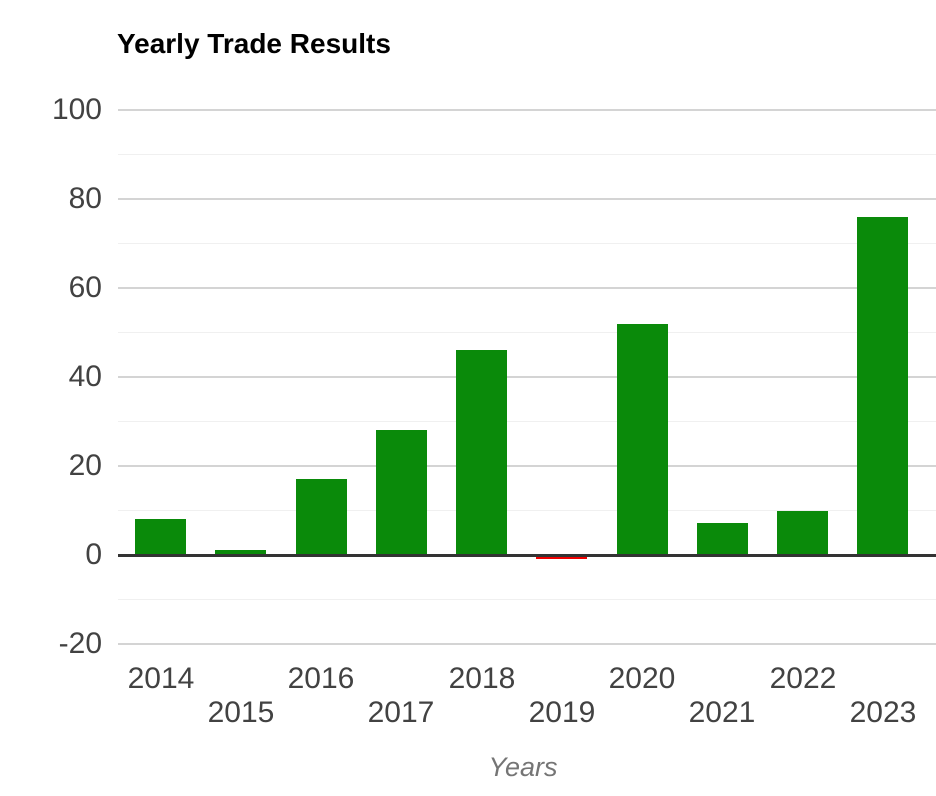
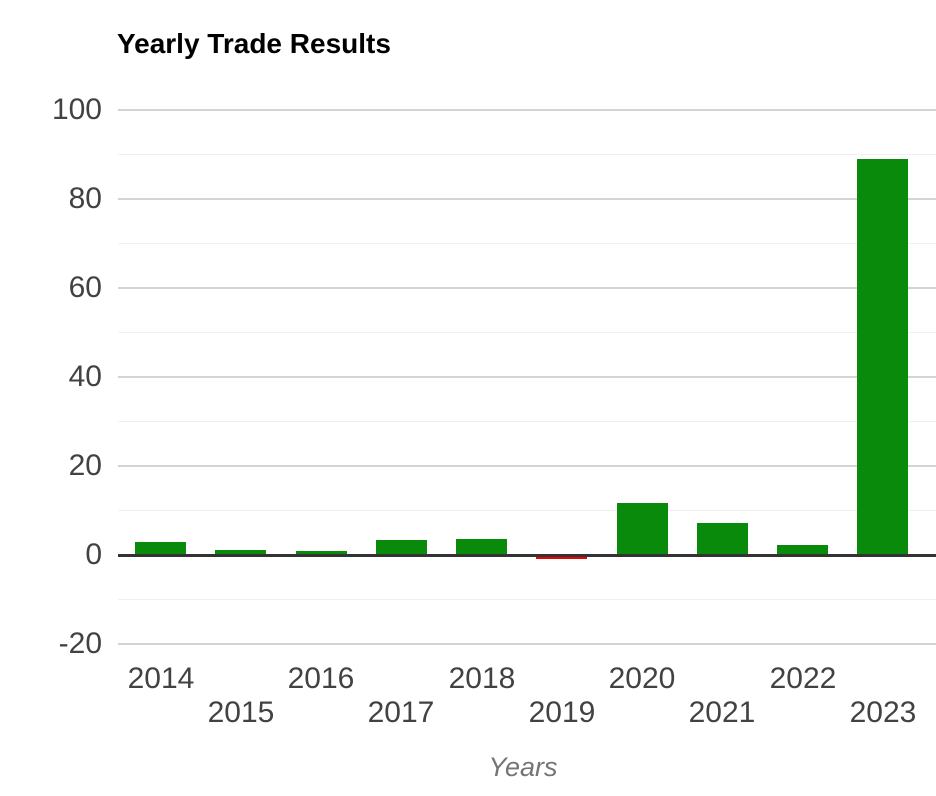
2014: 8 -> 3
2016: 17 -> 1
2017: 28 -> 3
2018: 46 -> 4
2020: 52 -> 12
2022: 10 -> 2
2023: 76 -> 89
